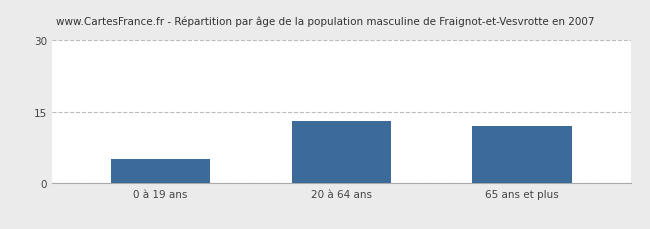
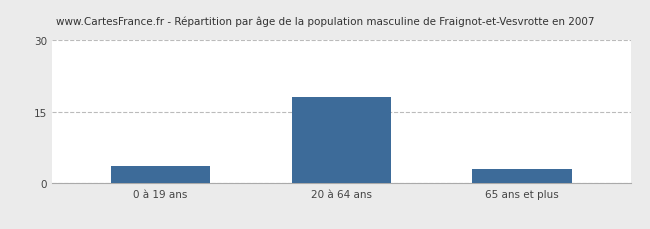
0 à 19 ans: 5.0 -> 3.5
20 à 64 ans: 13.0 -> 18.0
65 ans et plus: 12.0 -> 3.0
